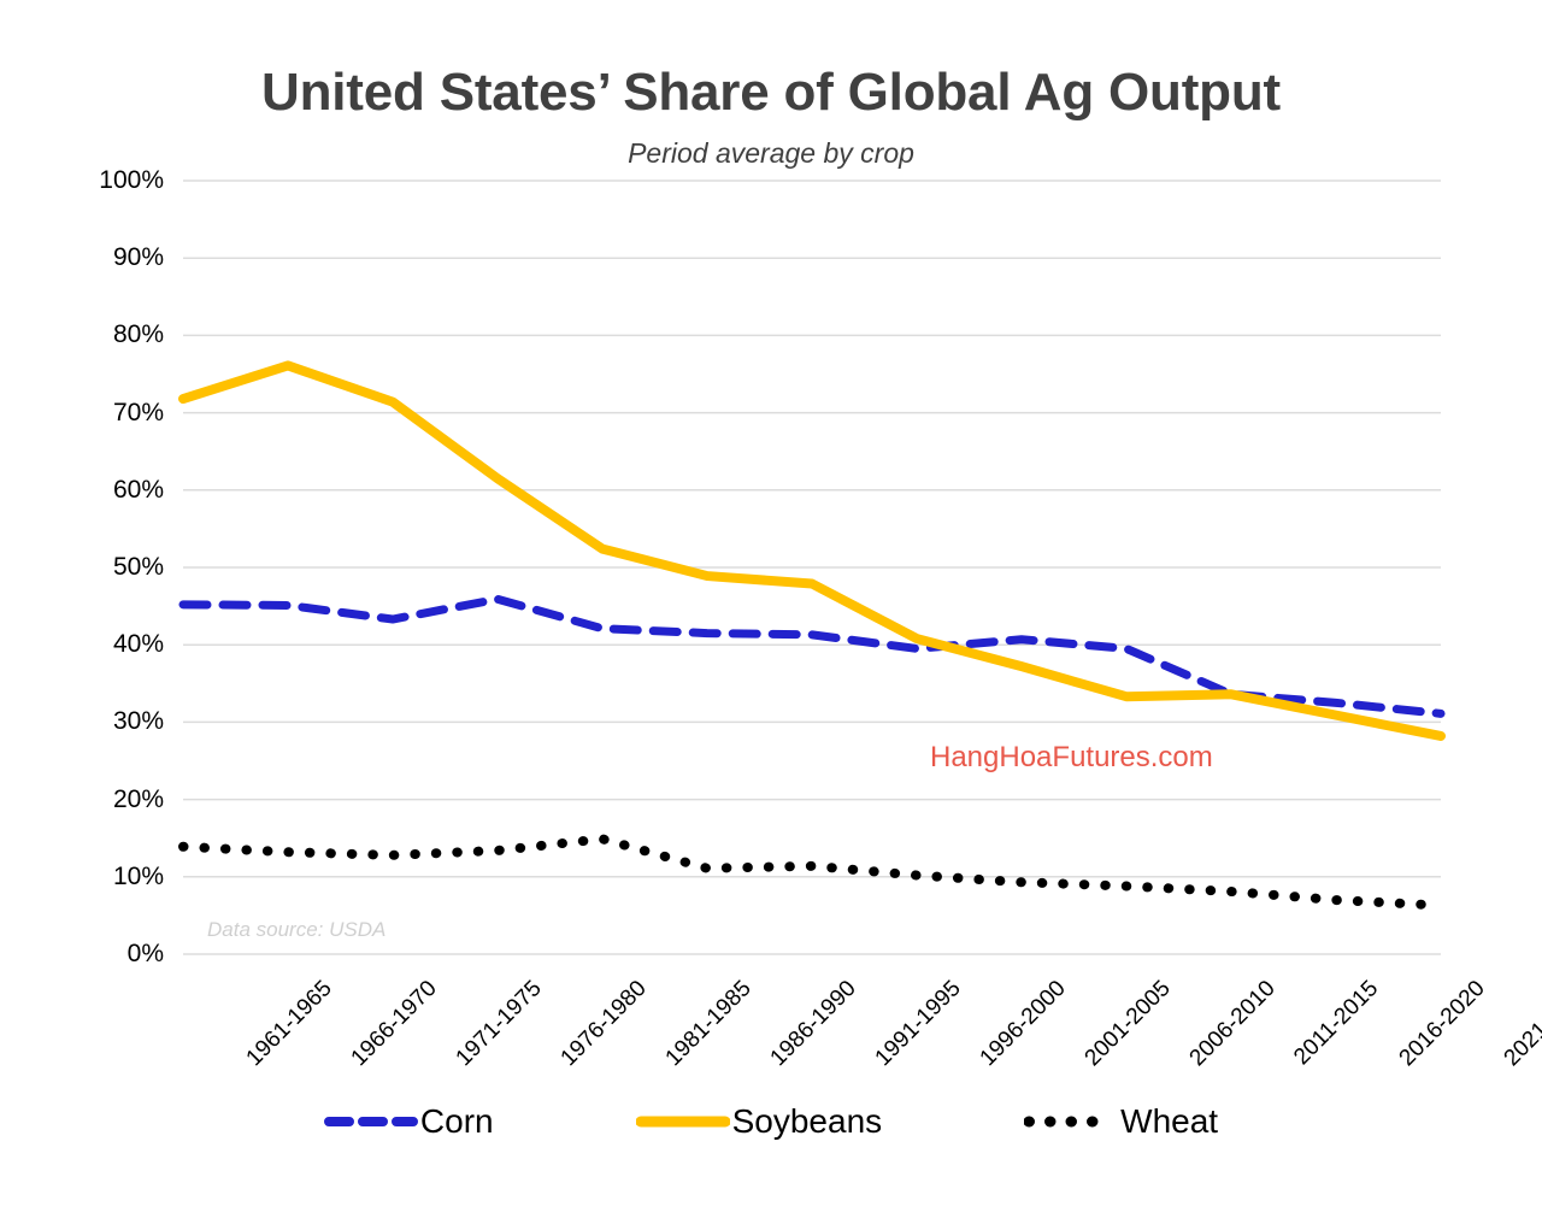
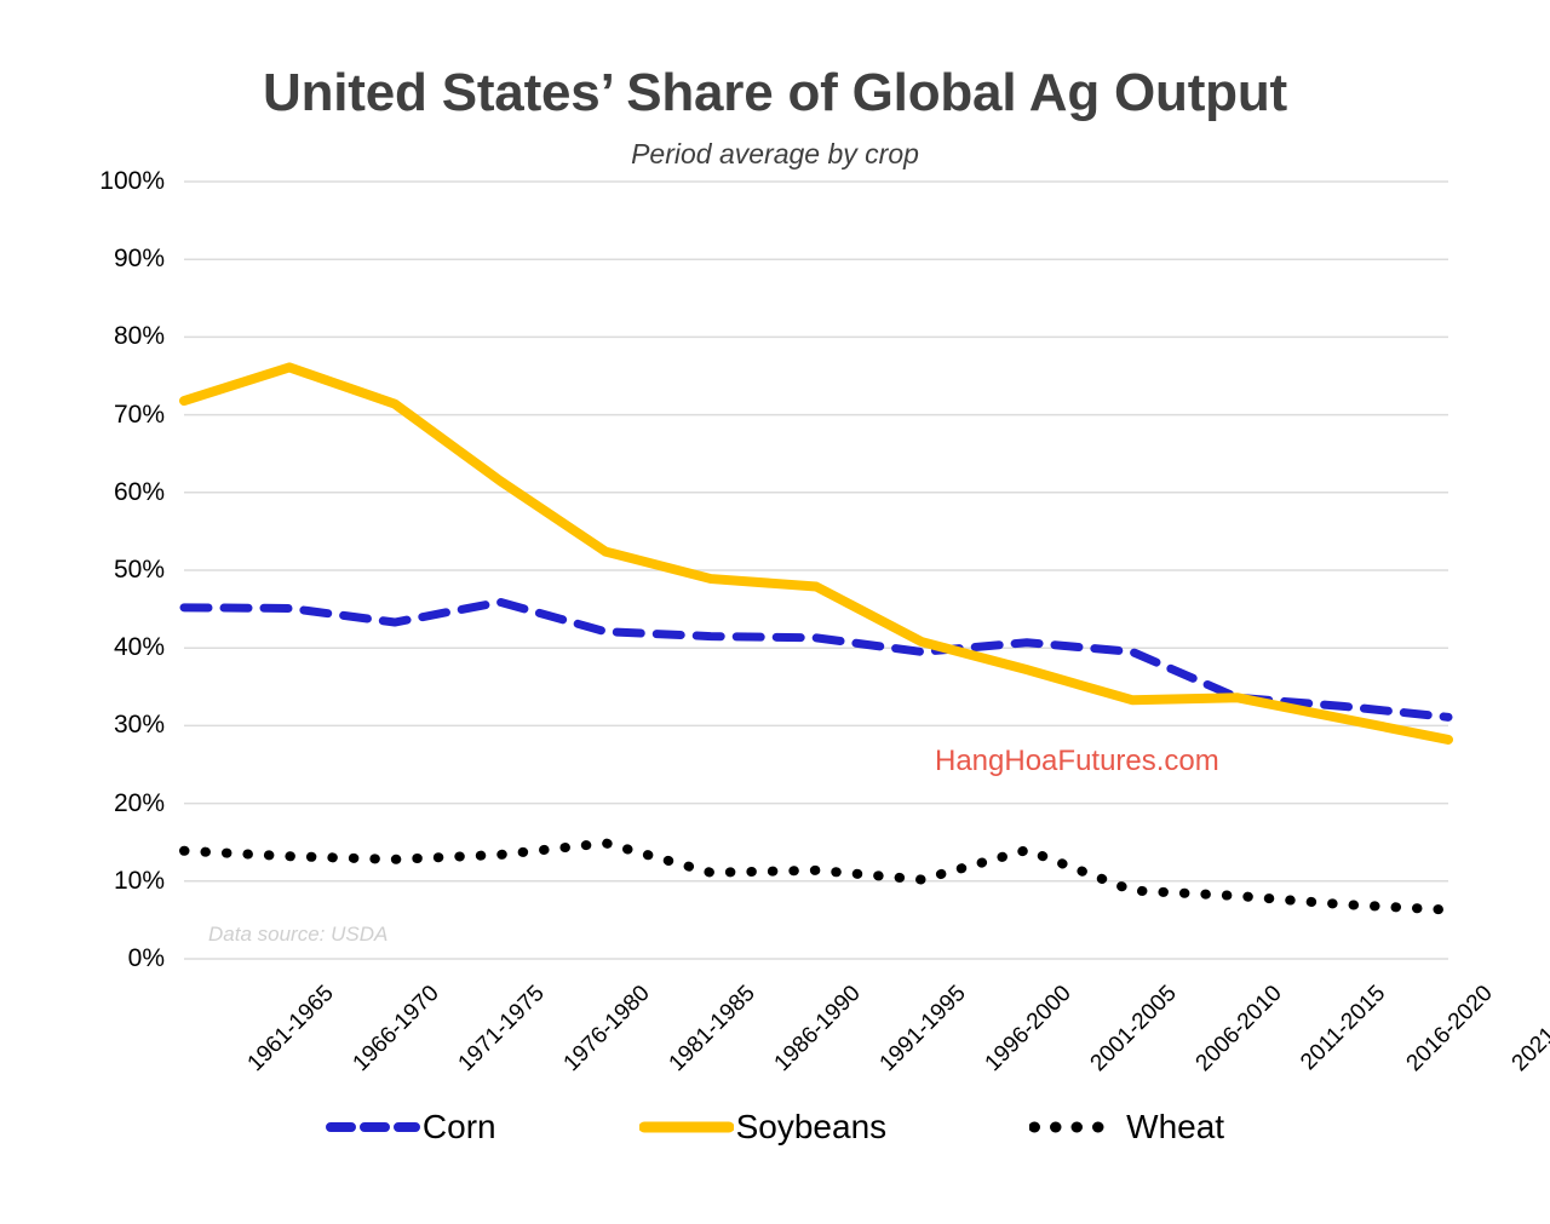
Wheat/2001-2005: 9% -> 14%
